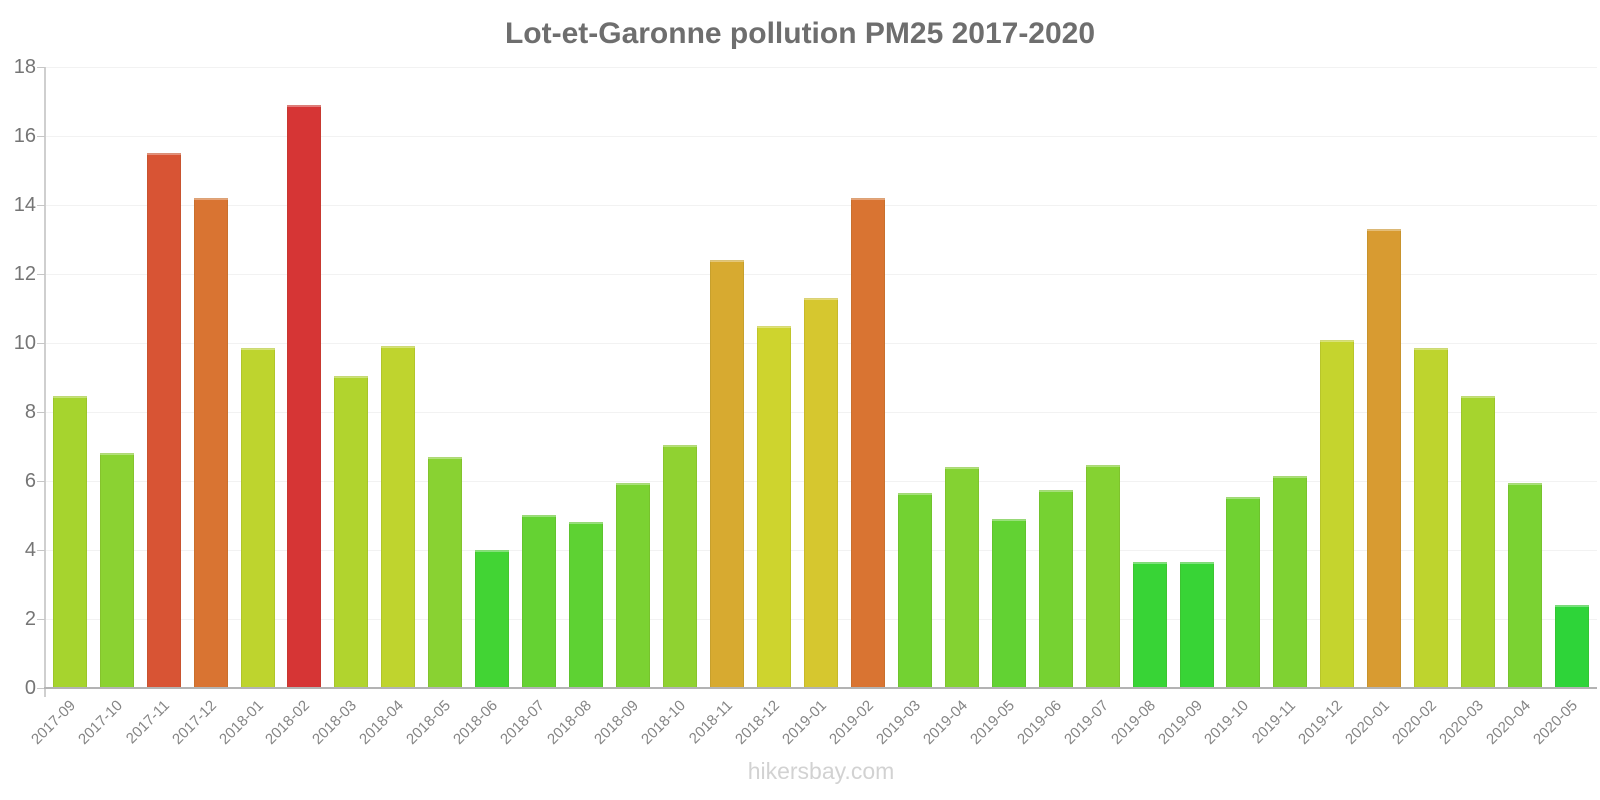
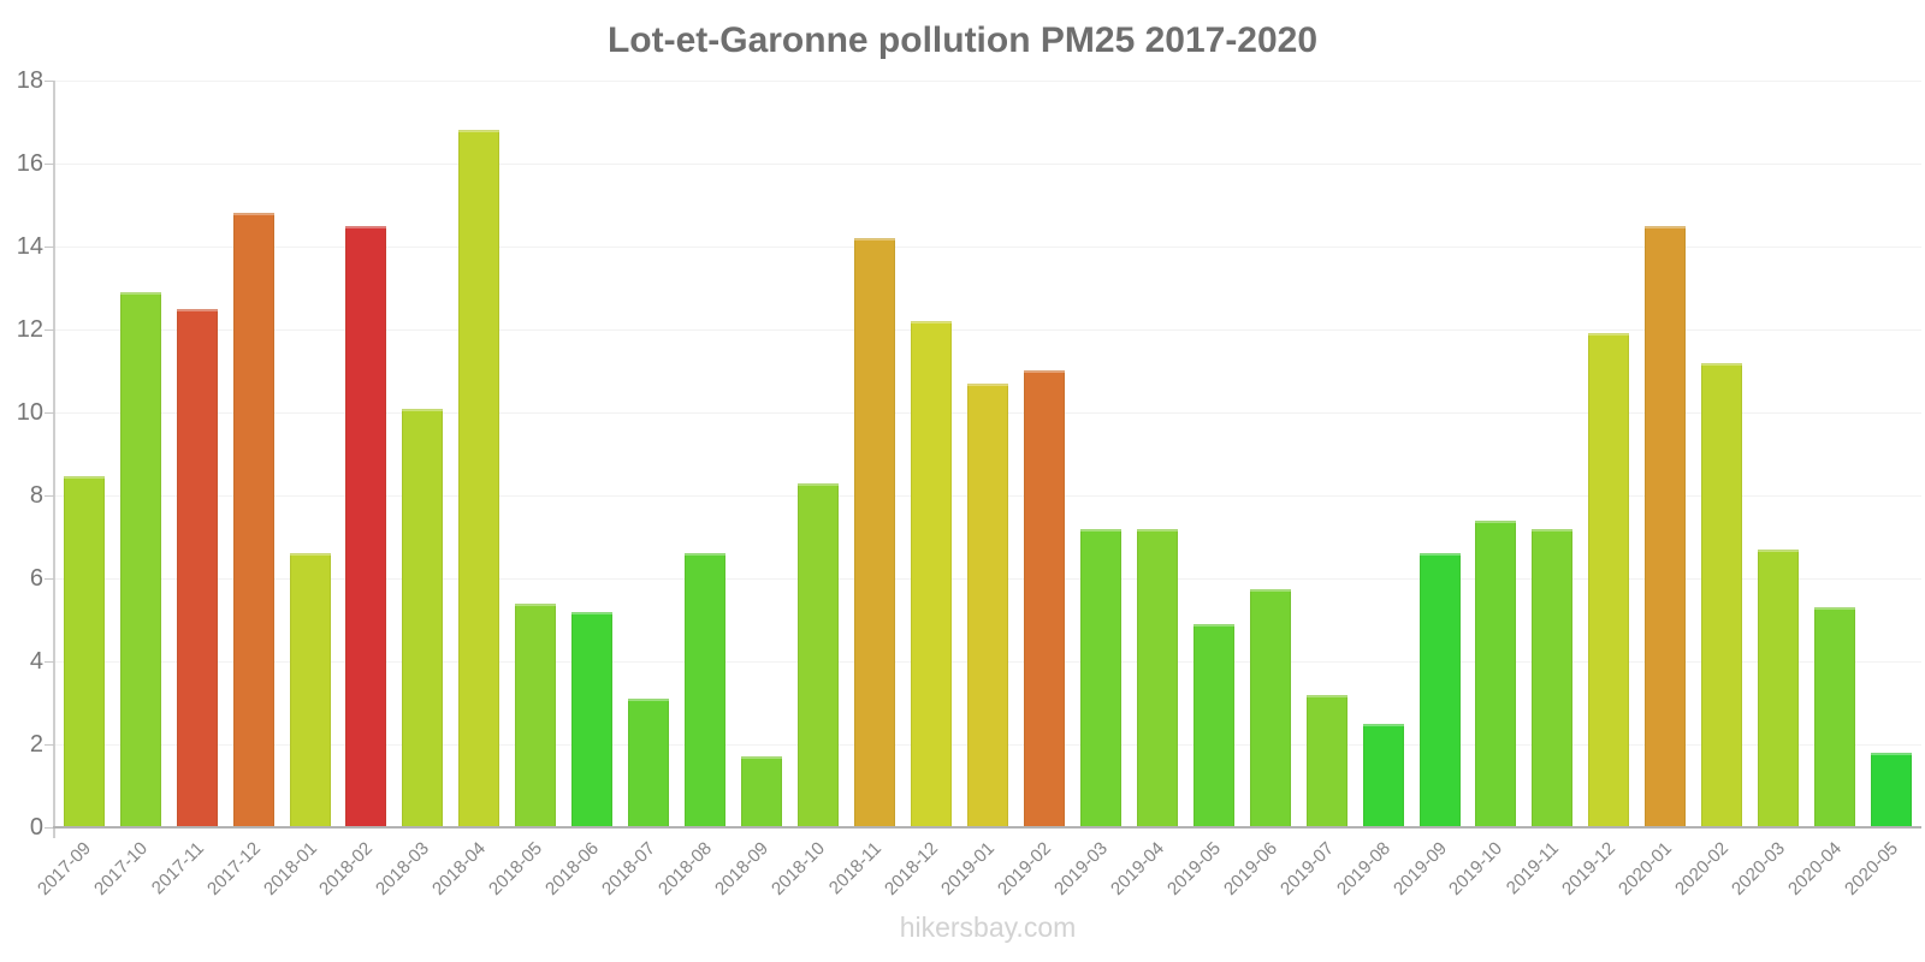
2017-10: 6.8 -> 12.9
2017-11: 15.5 -> 12.5
2017-12: 14.2 -> 14.8
2018-01: 9.8 -> 6.6
2018-02: 16.9 -> 14.5
2018-03: 9.1 -> 10.1
2018-04: 9.9 -> 16.8
2018-05: 6.7 -> 5.4
2018-06: 4.0 -> 5.2
2018-07: 5.0 -> 3.1
2018-08: 4.8 -> 6.6
2018-09: 6.0 -> 1.7
2018-10: 7.0 -> 8.3
2018-11: 12.4 -> 14.2
2018-12: 10.5 -> 12.2
2019-01: 11.3 -> 10.7
2019-02: 14.2 -> 11.0
2019-03: 5.7 -> 7.2
2019-04: 6.4 -> 7.2
2019-07: 6.5 -> 3.2
2019-08: 3.6 -> 2.5
2019-09: 3.6 -> 6.6
2019-10: 5.5 -> 7.4
2019-11: 6.2 -> 7.2
2019-12: 10.1 -> 11.9
2020-01: 13.3 -> 14.5
2020-02: 9.8 -> 11.2
2020-03: 8.4 -> 6.7
2020-04: 6.0 -> 5.3
2020-05: 2.4 -> 1.8
